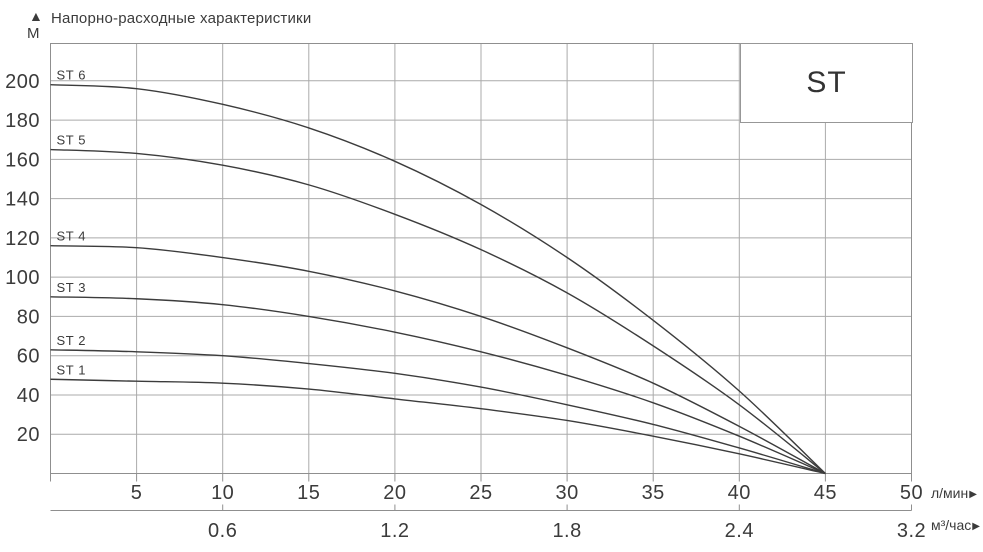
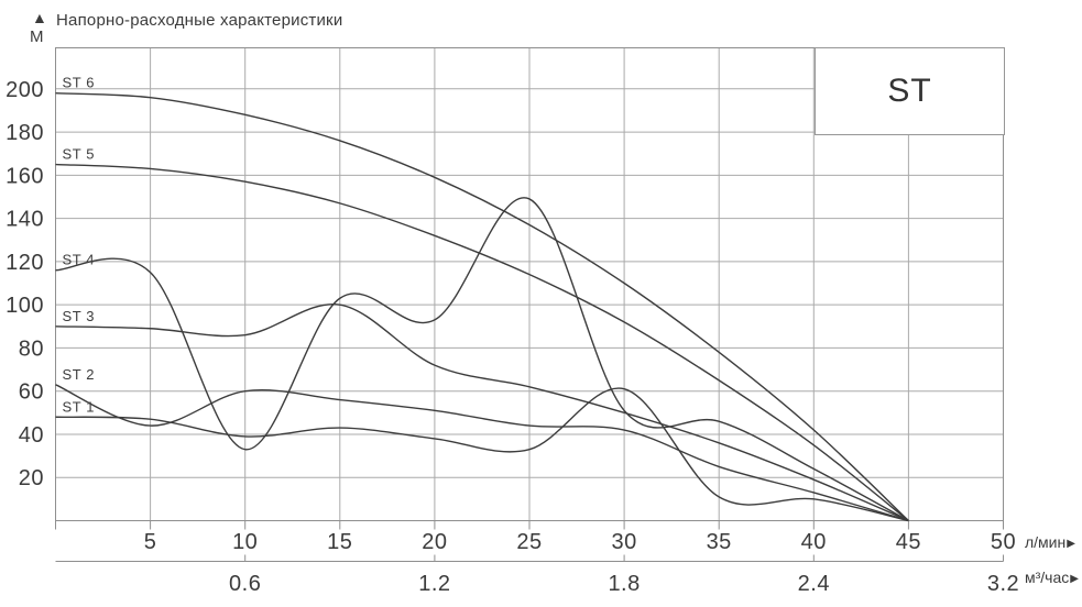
ST 2/5: 62 -> 44
ST 4/10: 110 -> 33
ST 1/10: 46 -> 39
ST 3/15: 80 -> 100
ST 4/25: 80 -> 149
ST 4/30: 64 -> 51
ST 2/30: 35 -> 42
ST 1/30: 27 -> 61
ST 1/35: 19 -> 11
